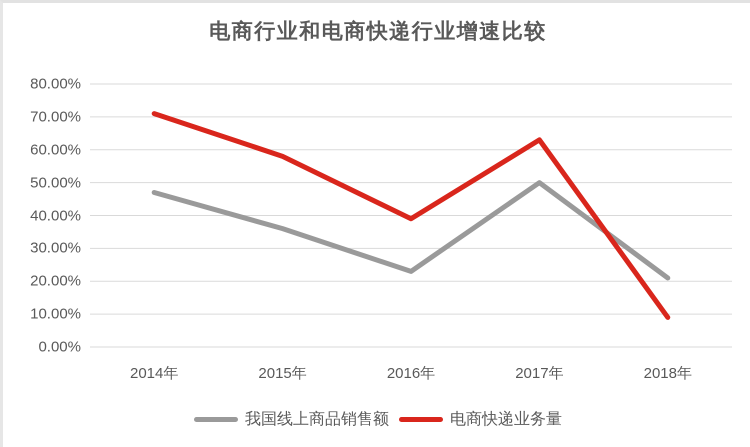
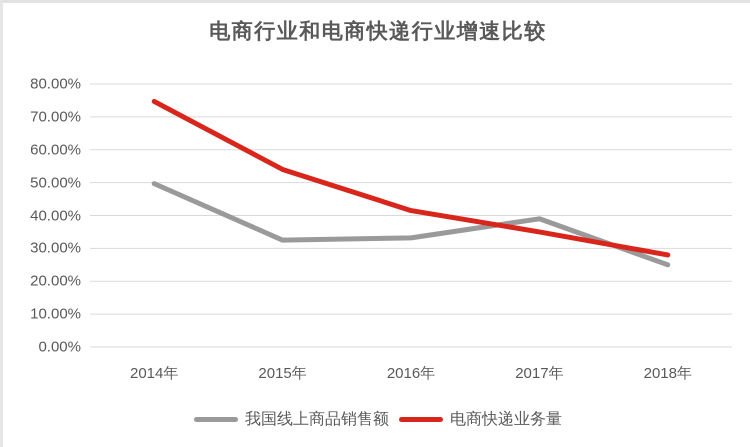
我国线上商品销售额/2014年: 47% -> 50%
电商快递业务量/2014年: 71% -> 75%
我国线上商品销售额/2015年: 36% -> 32%
电商快递业务量/2015年: 58% -> 54%
我国线上商品销售额/2016年: 23% -> 33%
电商快递业务量/2016年: 39% -> 42%
我国线上商品销售额/2017年: 50% -> 39%
电商快递业务量/2017年: 63% -> 35%
我国线上商品销售额/2018年: 21% -> 25%
电商快递业务量/2018年: 9% -> 28%
